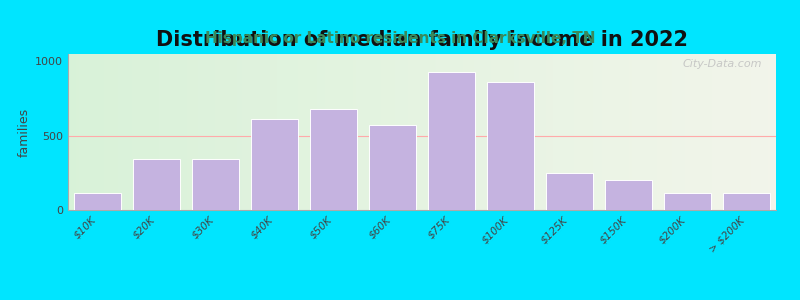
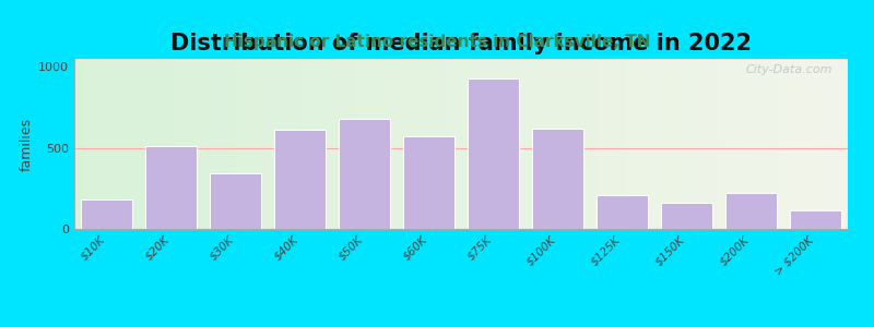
$10K: 120 -> 180
$20K: 340 -> 510
$100K: 860 -> 620
$125K: 250 -> 210
$150K: 200 -> 160
$200K: 120 -> 220
